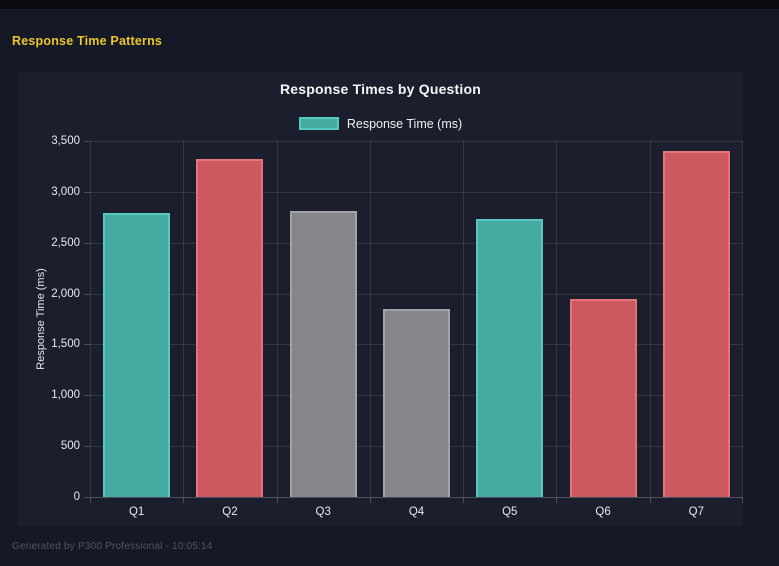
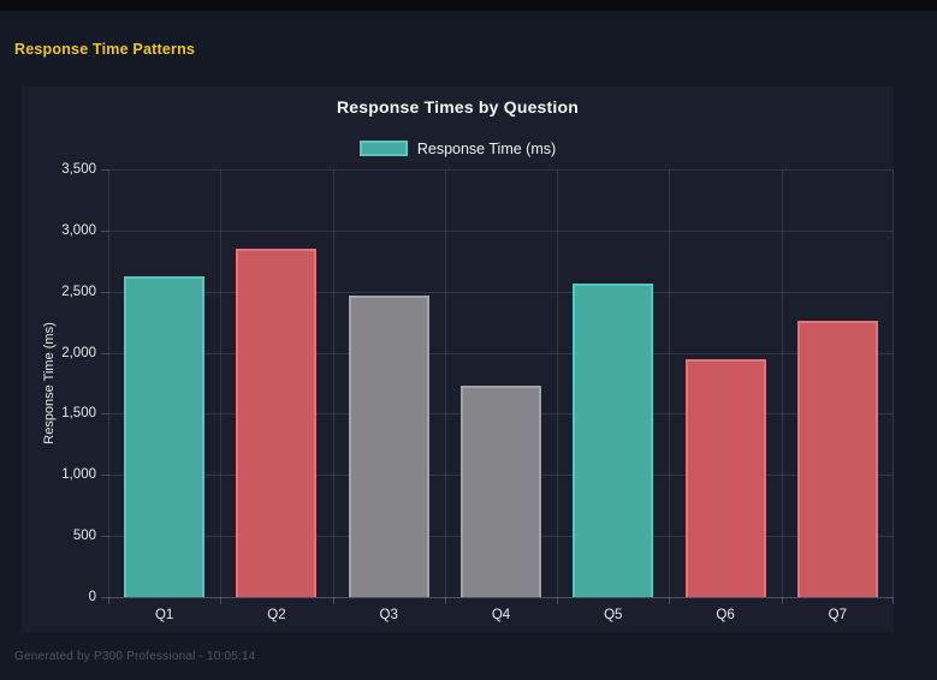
Q1: 2790 -> 2630
Q2: 3320 -> 2850
Q3: 2810 -> 2470
Q4: 1840 -> 1730
Q5: 2730 -> 2570
Q7: 3400 -> 2260
